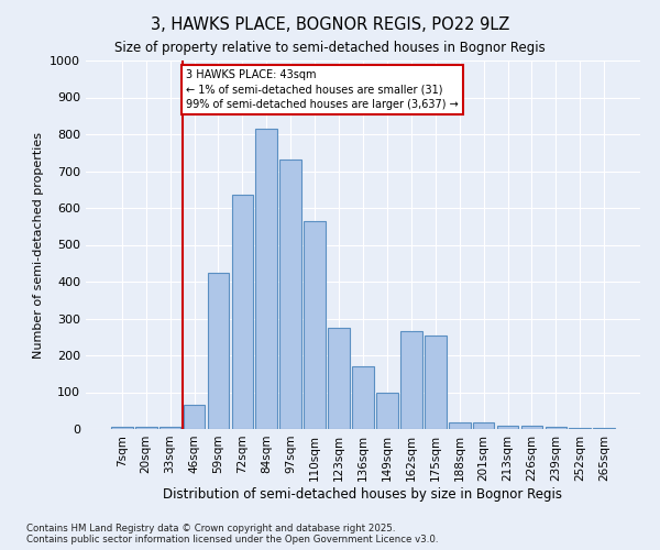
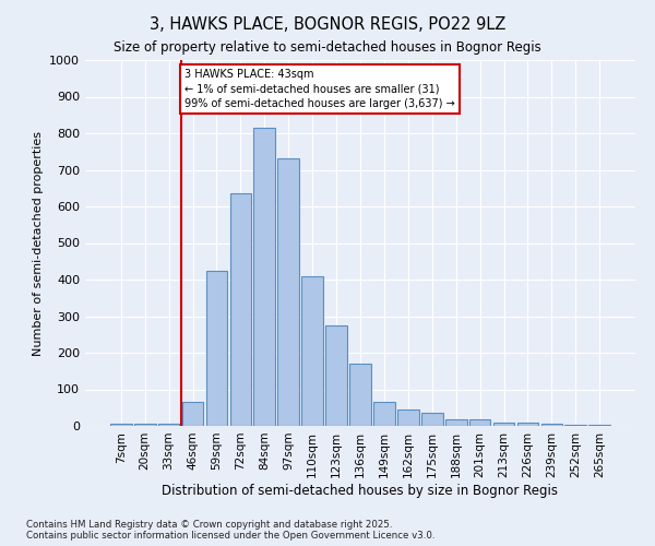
110sqm: 565 -> 410
149sqm: 100 -> 65
162sqm: 265 -> 45
175sqm: 255 -> 37
